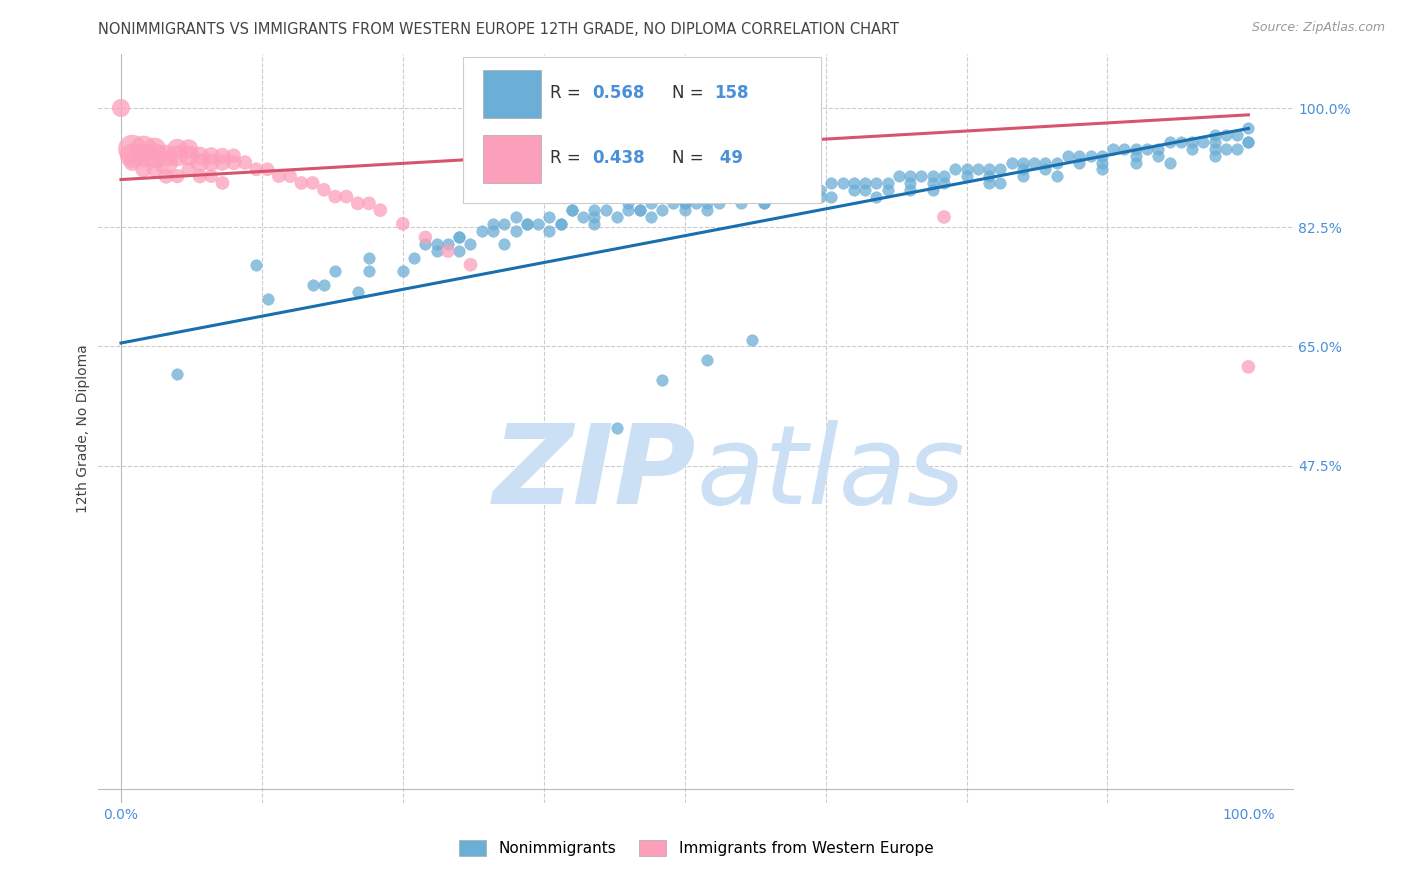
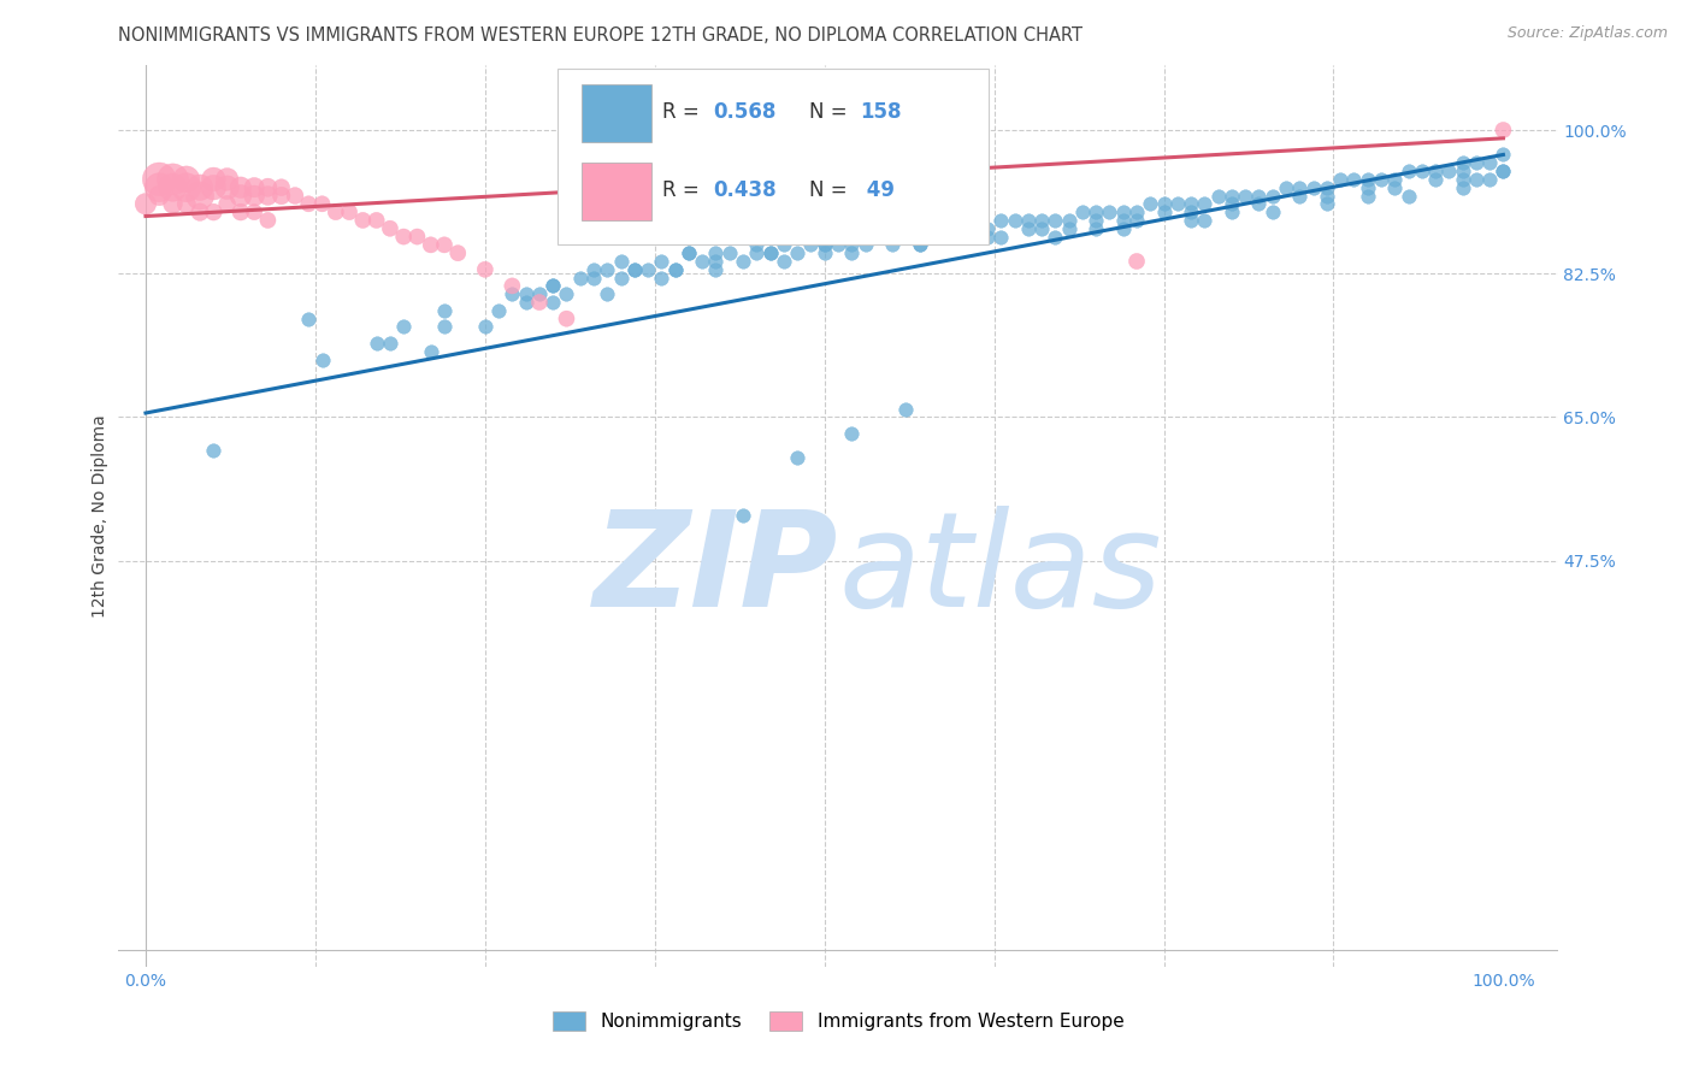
Immigrants from Western Europe/0.0%: 100% -> 91%
Immigrants from Western Europe/100.0%: 62% -> 100%
